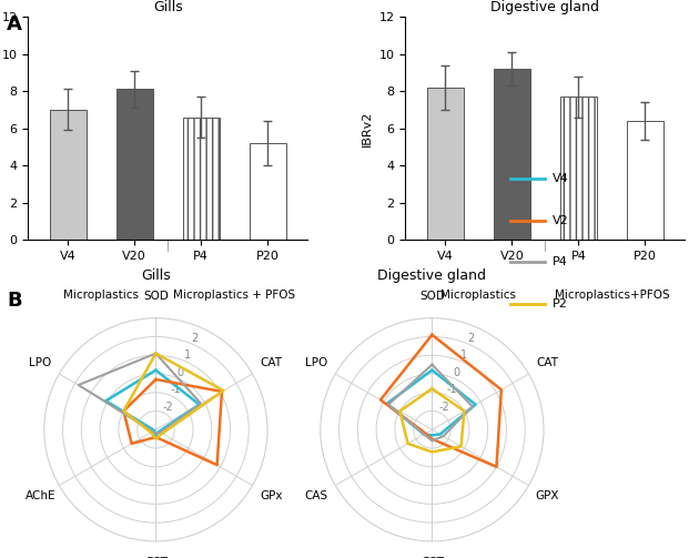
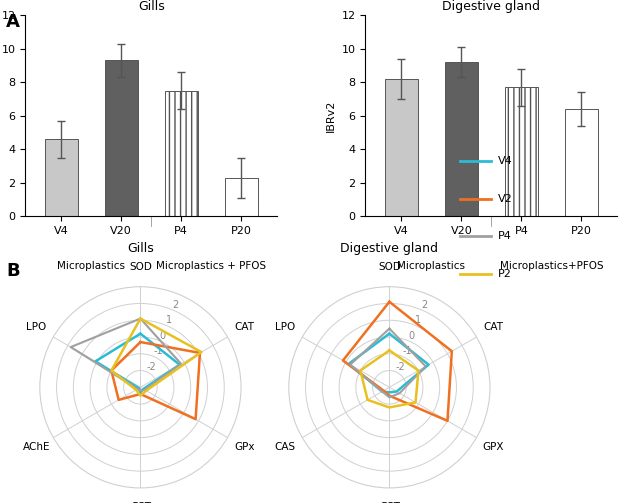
Gills/V4: 7.0 -> 4.6
Gills/V20: 8.1 -> 9.3
Gills/P4: 6.6 -> 7.5
Gills/P20: 5.2 -> 2.3
